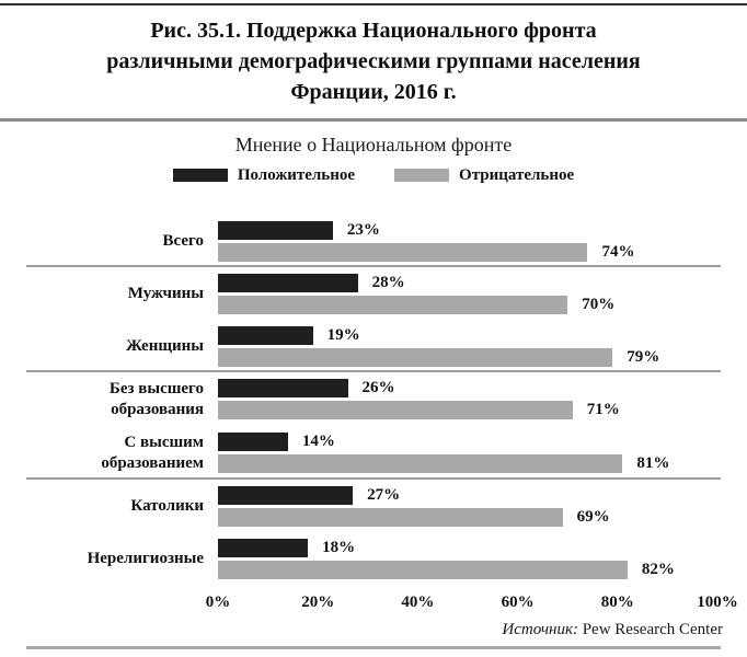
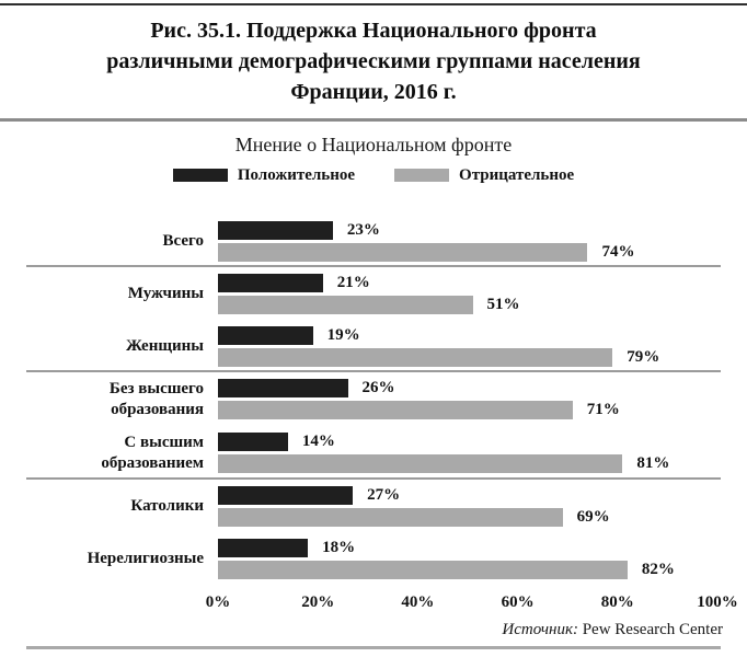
Положительное/Мужчины: 28% -> 21%
Отрицательное/Мужчины: 70% -> 51%
